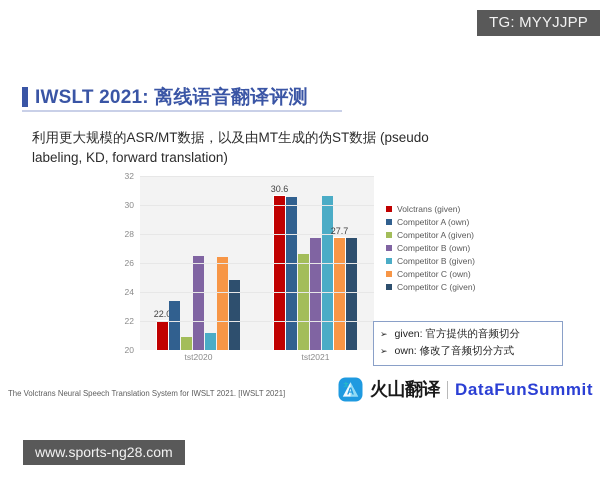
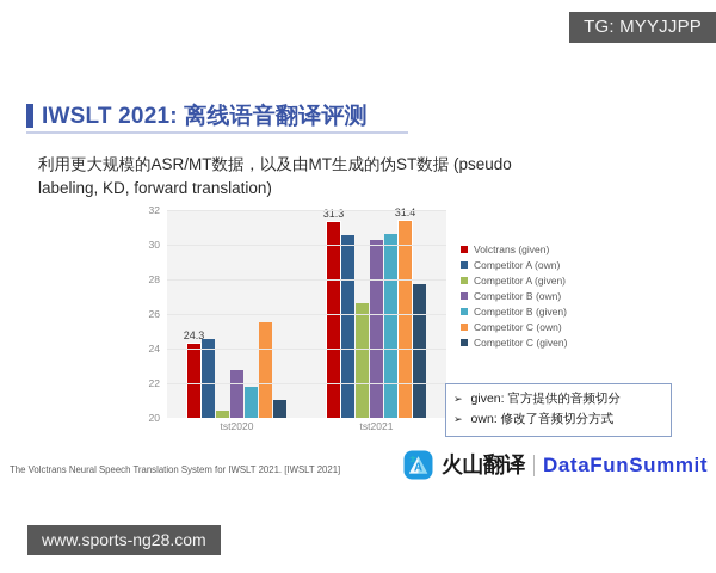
Volctrans (given)/tst2020: 22.0 -> 24.3
Competitor A (own)/tst2020: 23.4 -> 24.6
Competitor A (given)/tst2020: 20.9 -> 20.4
Competitor B (own)/tst2020: 26.5 -> 22.8
Competitor B (given)/tst2020: 21.2 -> 21.8
Competitor C (own)/tst2020: 26.4 -> 25.6
Competitor C (given)/tst2020: 24.8 -> 21.1
Volctrans (given)/tst2021: 30.6 -> 31.3
Competitor B (own)/tst2021: 27.7 -> 30.2
Competitor C (own)/tst2021: 27.7 -> 31.4
